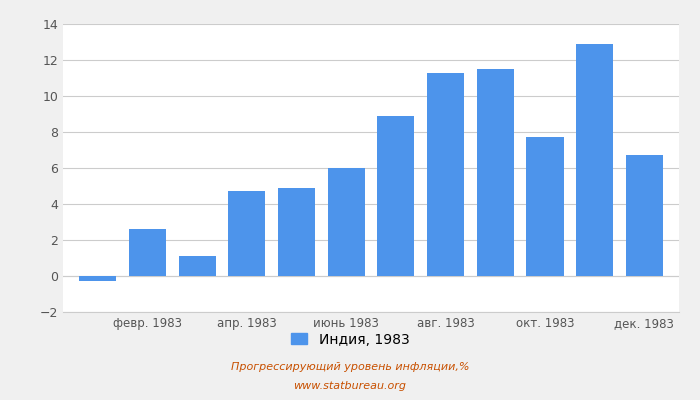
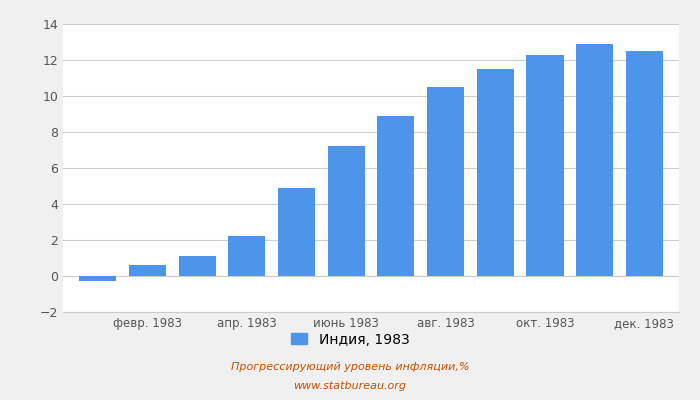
февр. 1983: 2.6 -> 0.6
апр. 1983: 4.7 -> 2.2
июнь 1983: 6.0 -> 7.2
авг. 1983: 11.3 -> 10.5
окт. 1983: 7.7 -> 12.3
дек. 1983: 6.7 -> 12.5
